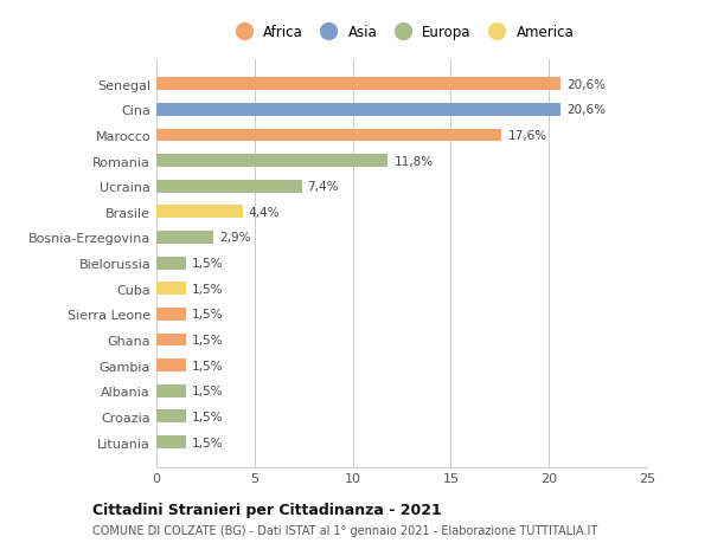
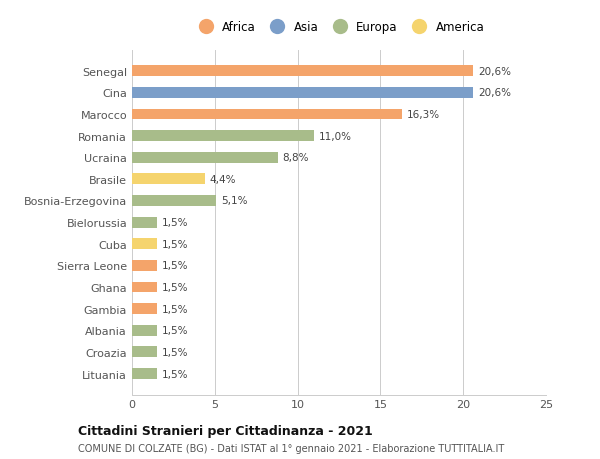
Marocco: 17,6% -> 16,3%
Romania: 11,8% -> 11,0%
Ucraina: 7,4% -> 8,8%
Bosnia-Erzegovina: 2,9% -> 5,1%
